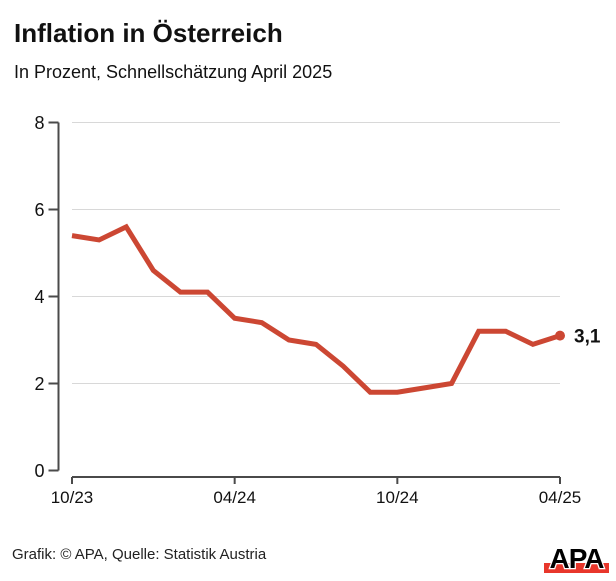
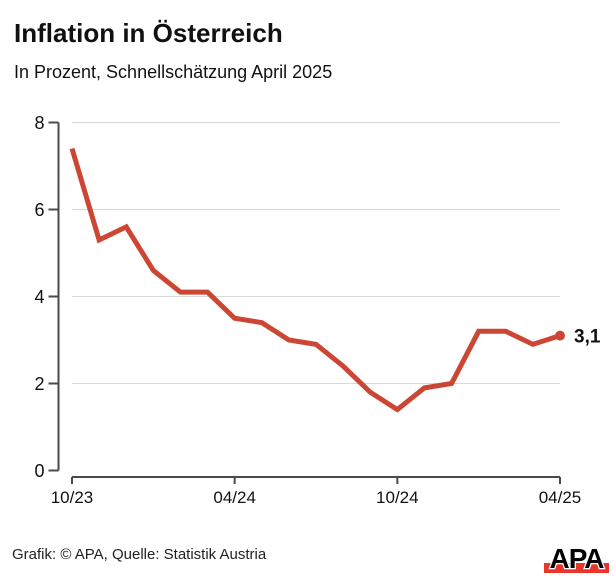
10/23: 5.4 -> 7.4
10/24: 1.8 -> 1.4
